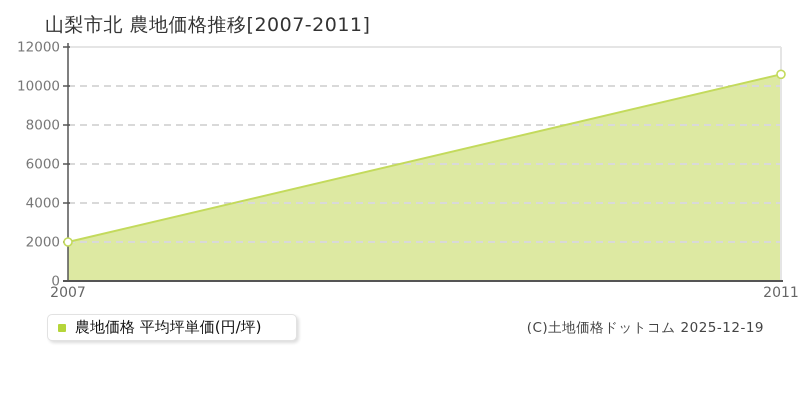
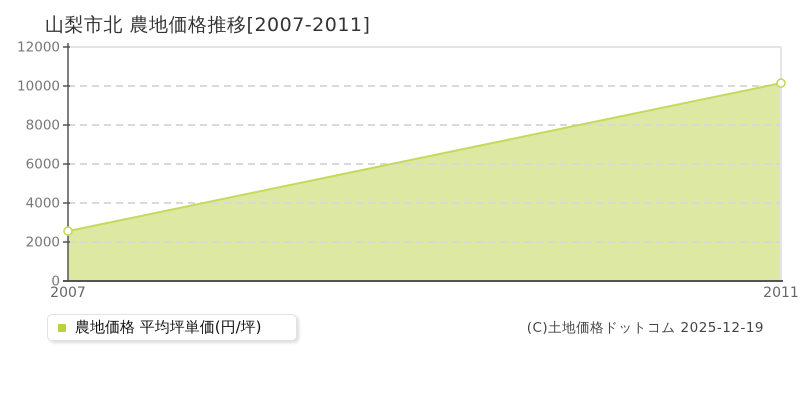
2007: 2000 -> 2600
2011: 10600 -> 10200
